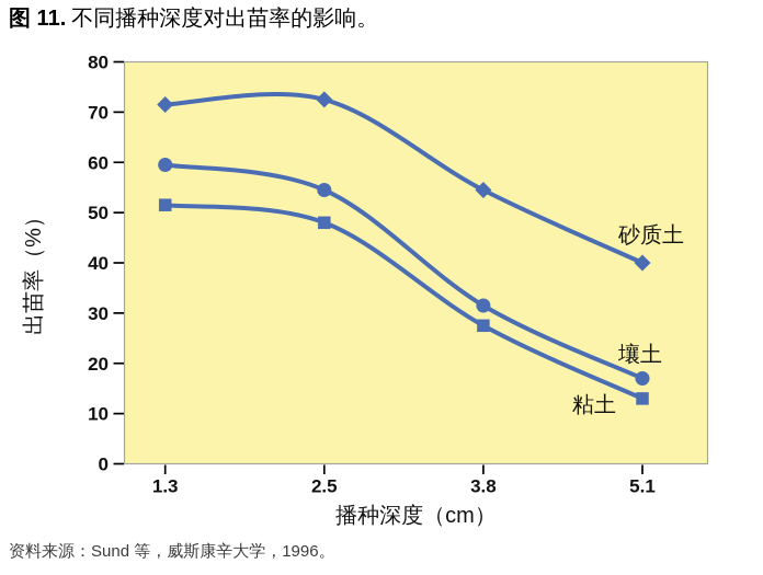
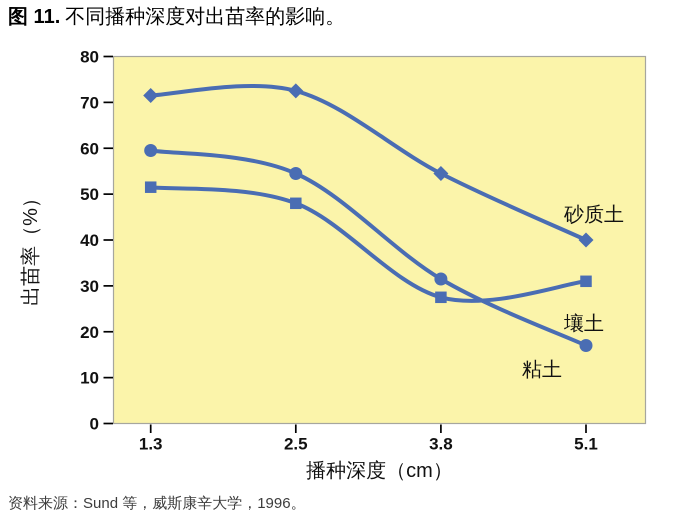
粘土/5.1: 13 -> 31
